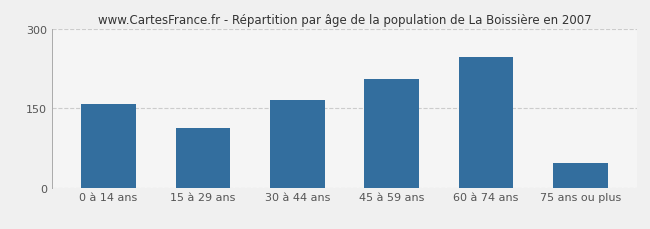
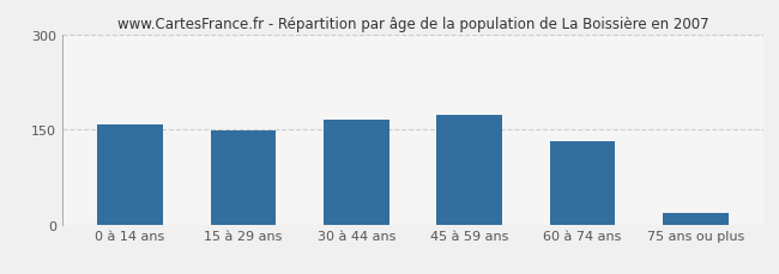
15 à 29 ans: 112 -> 148
45 à 59 ans: 206 -> 173
60 à 74 ans: 246 -> 132
75 ans ou plus: 46 -> 18
